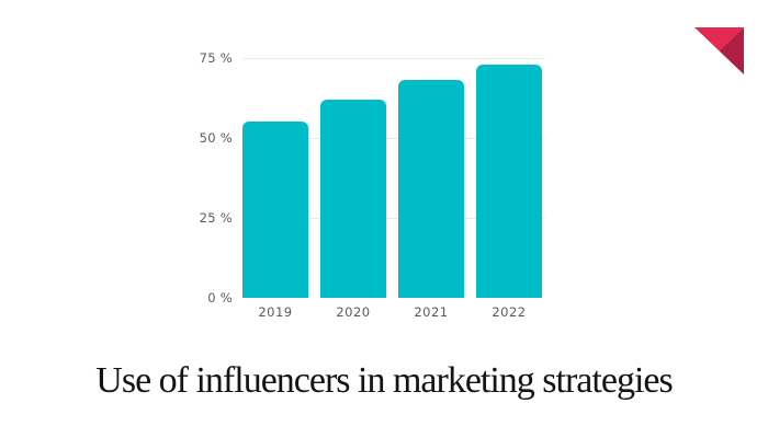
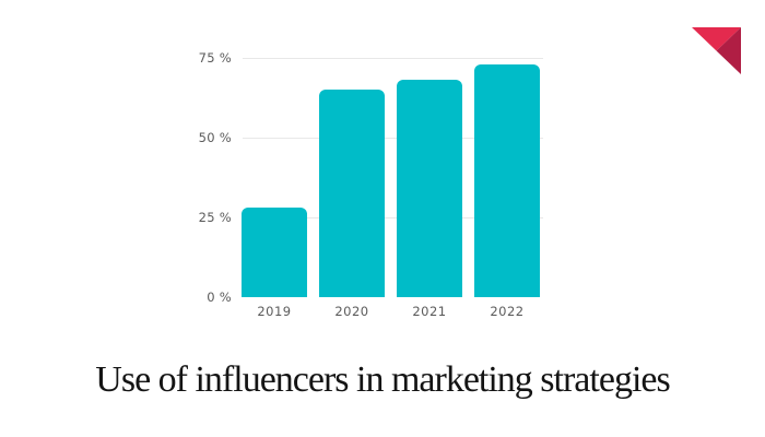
2019: 55% -> 28%
2020: 62% -> 65%
